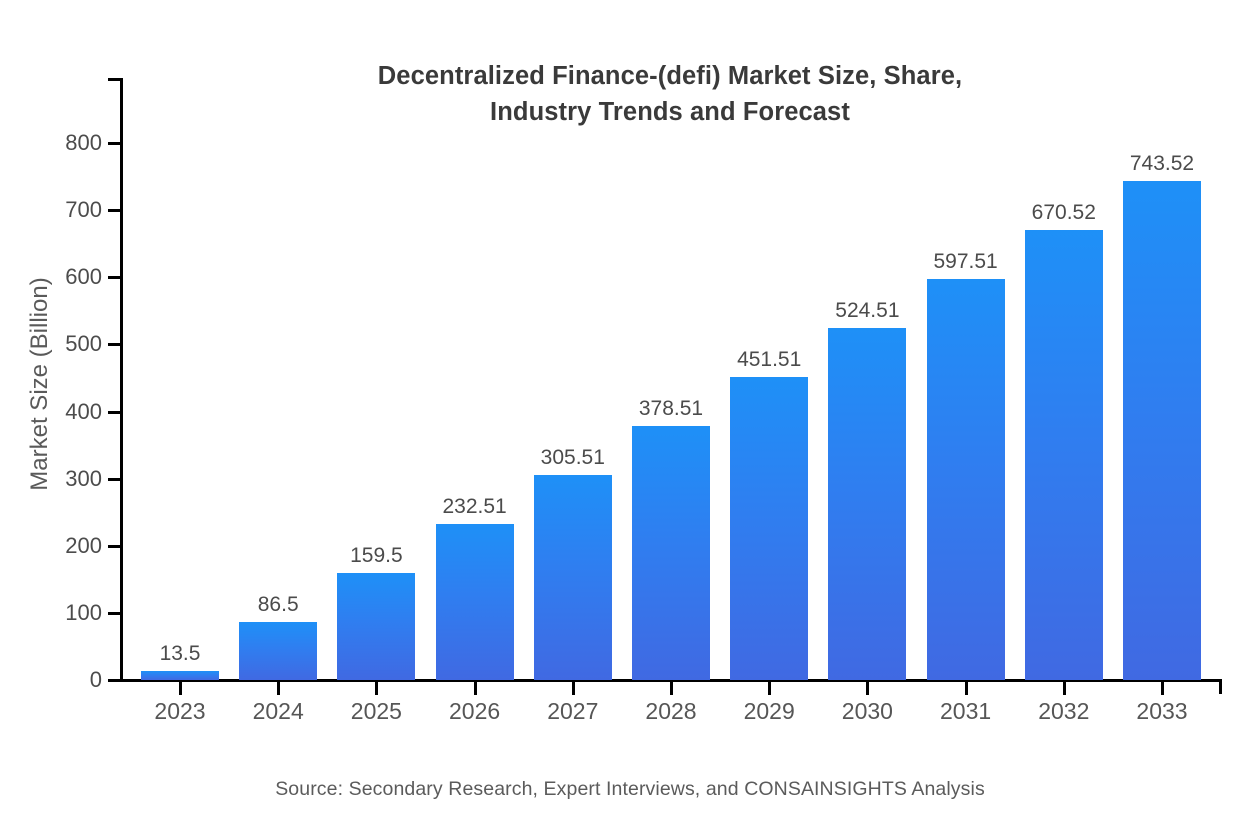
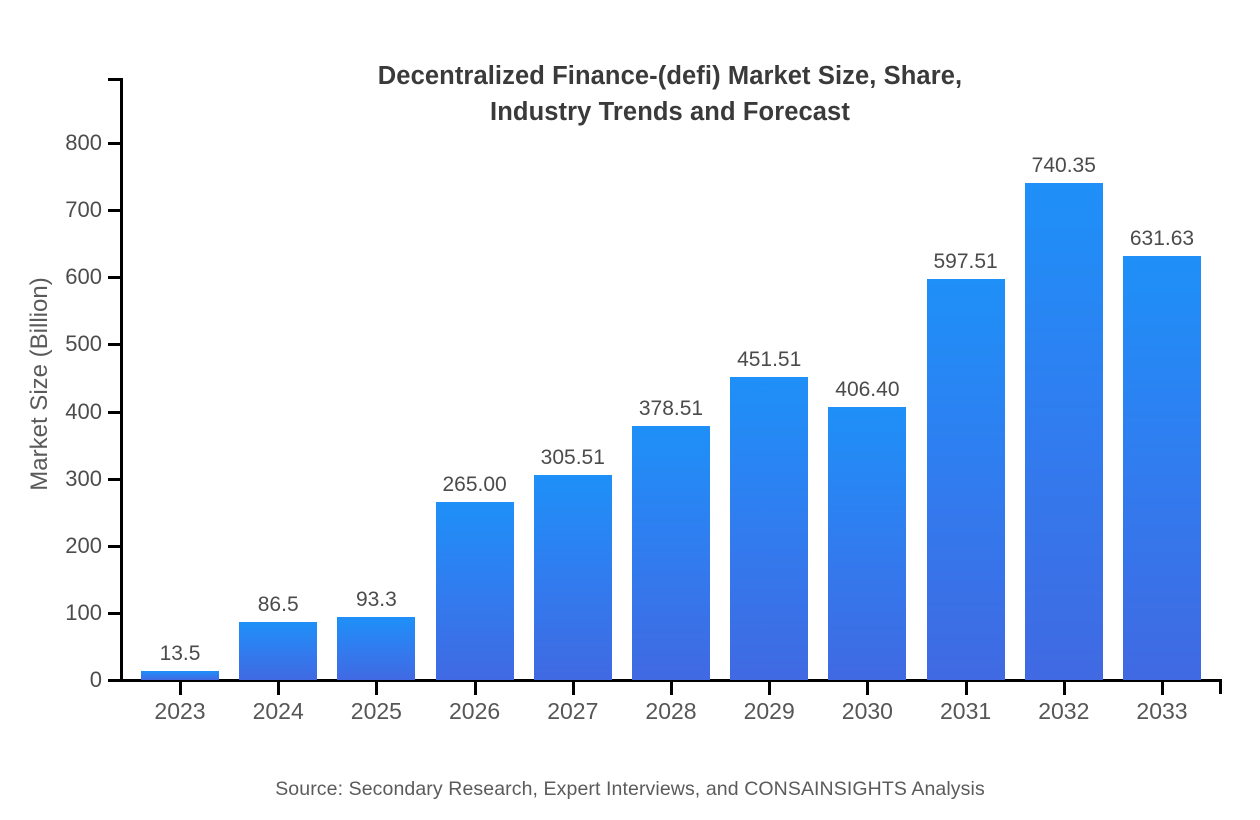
2025: 159.5 -> 93.3
2026: 232.51 -> 265.00
2030: 524.51 -> 406.40
2032: 670.52 -> 740.35
2033: 743.52 -> 631.63
